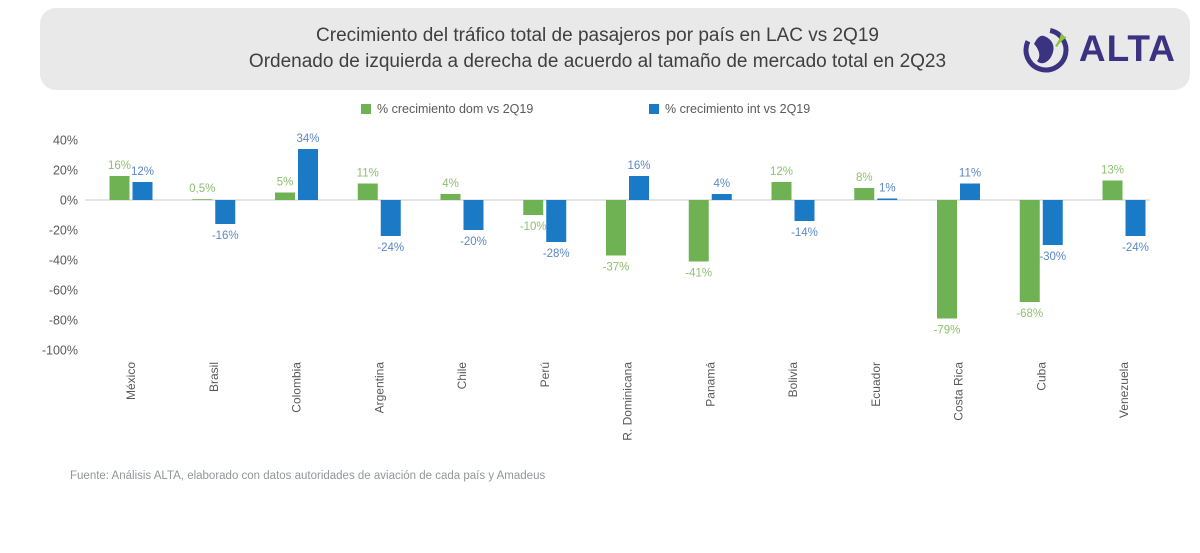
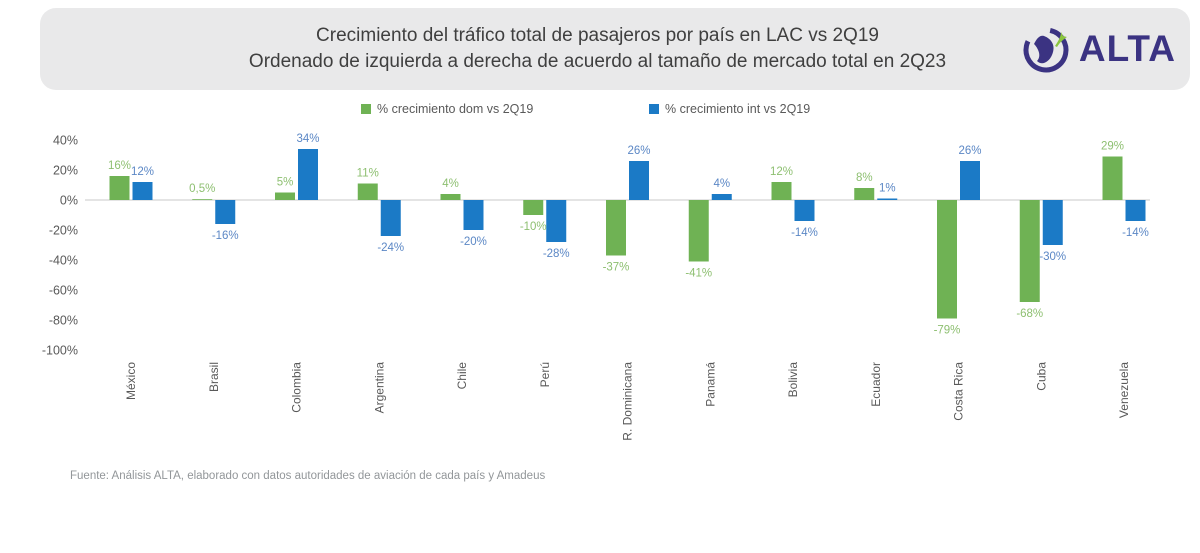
% crecimiento int vs 2Q19/R. Dominicana: 16% -> 26%
% crecimiento int vs 2Q19/Costa Rica: 11% -> 26%
% crecimiento dom vs 2Q19/Venezuela: 13% -> 29%
% crecimiento int vs 2Q19/Venezuela: -24% -> -14%
